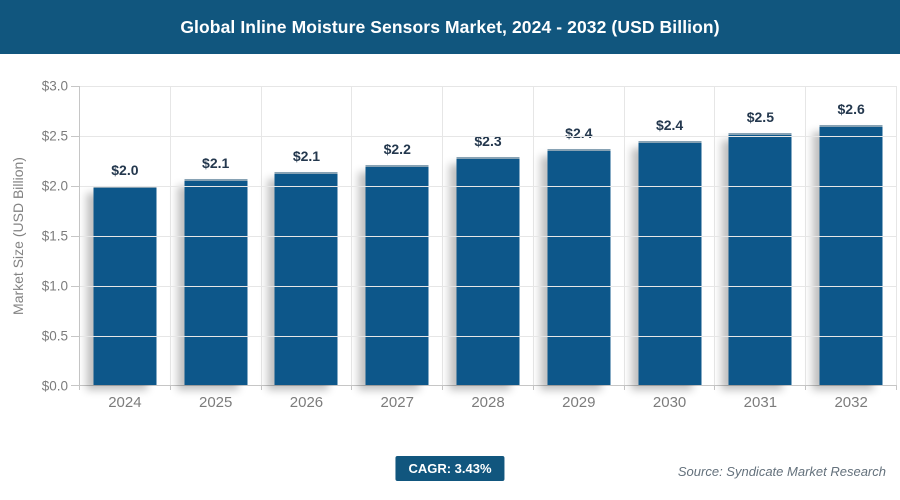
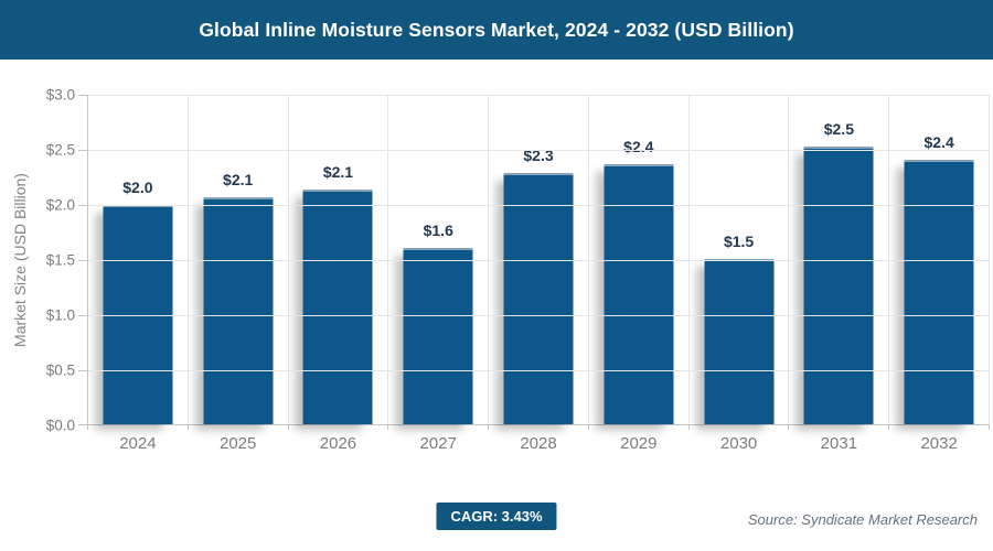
2027: $2.2 -> $1.6
2030: $2.4 -> $1.5
2032: $2.6 -> $2.4
